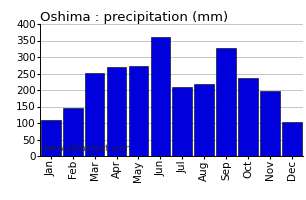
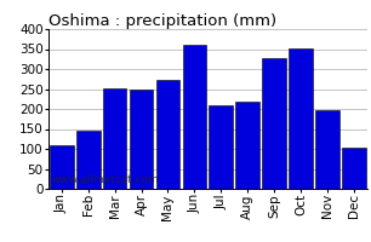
Apr: 270 -> 247
Oct: 235 -> 353
